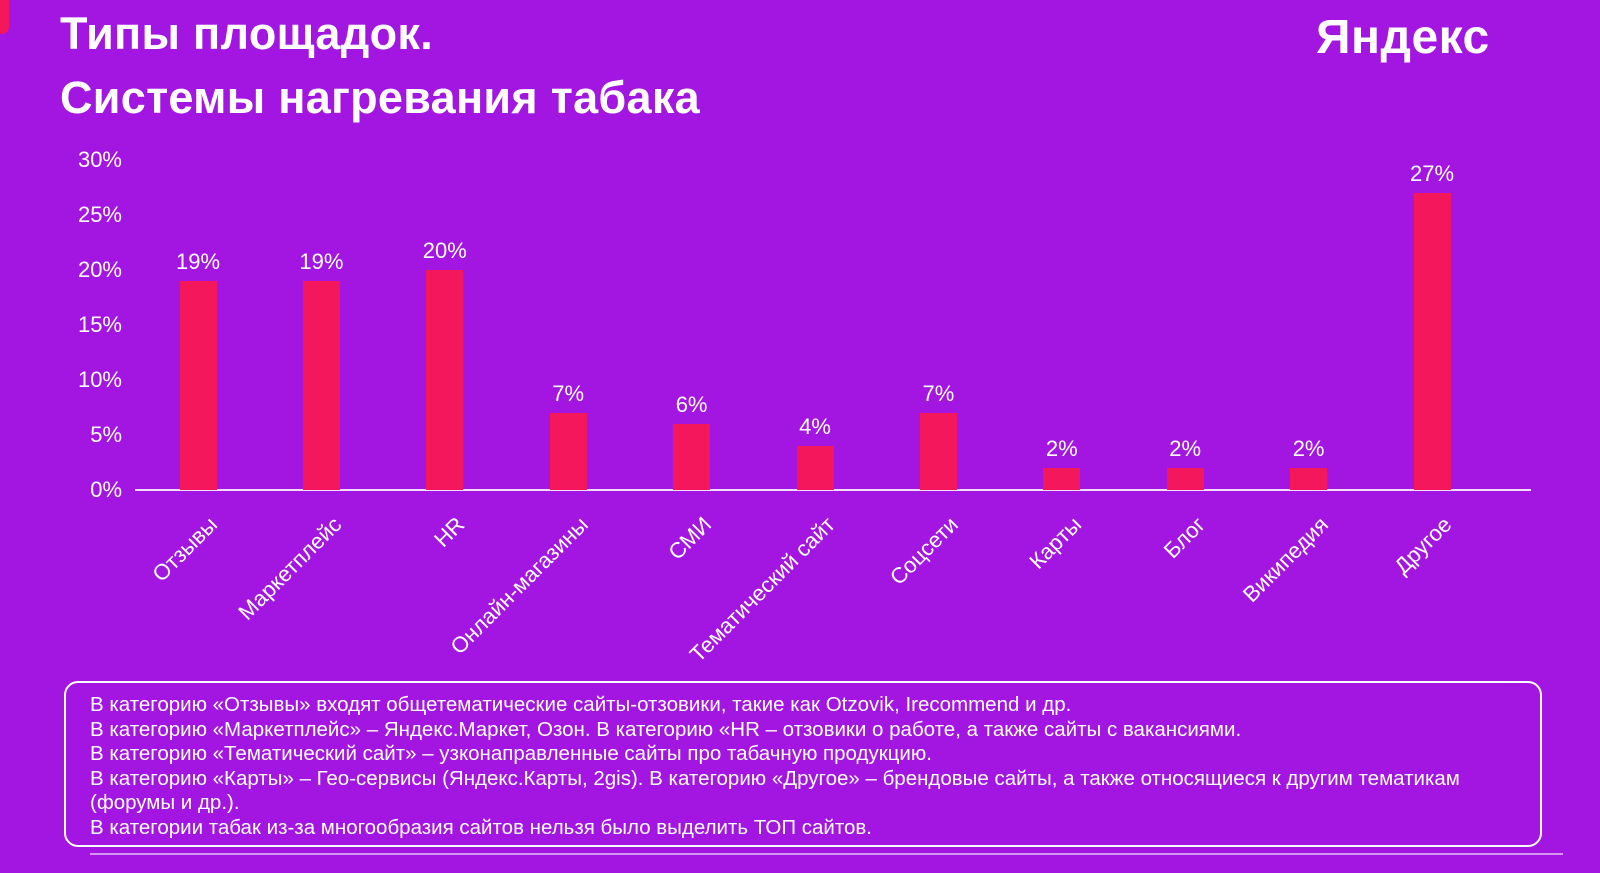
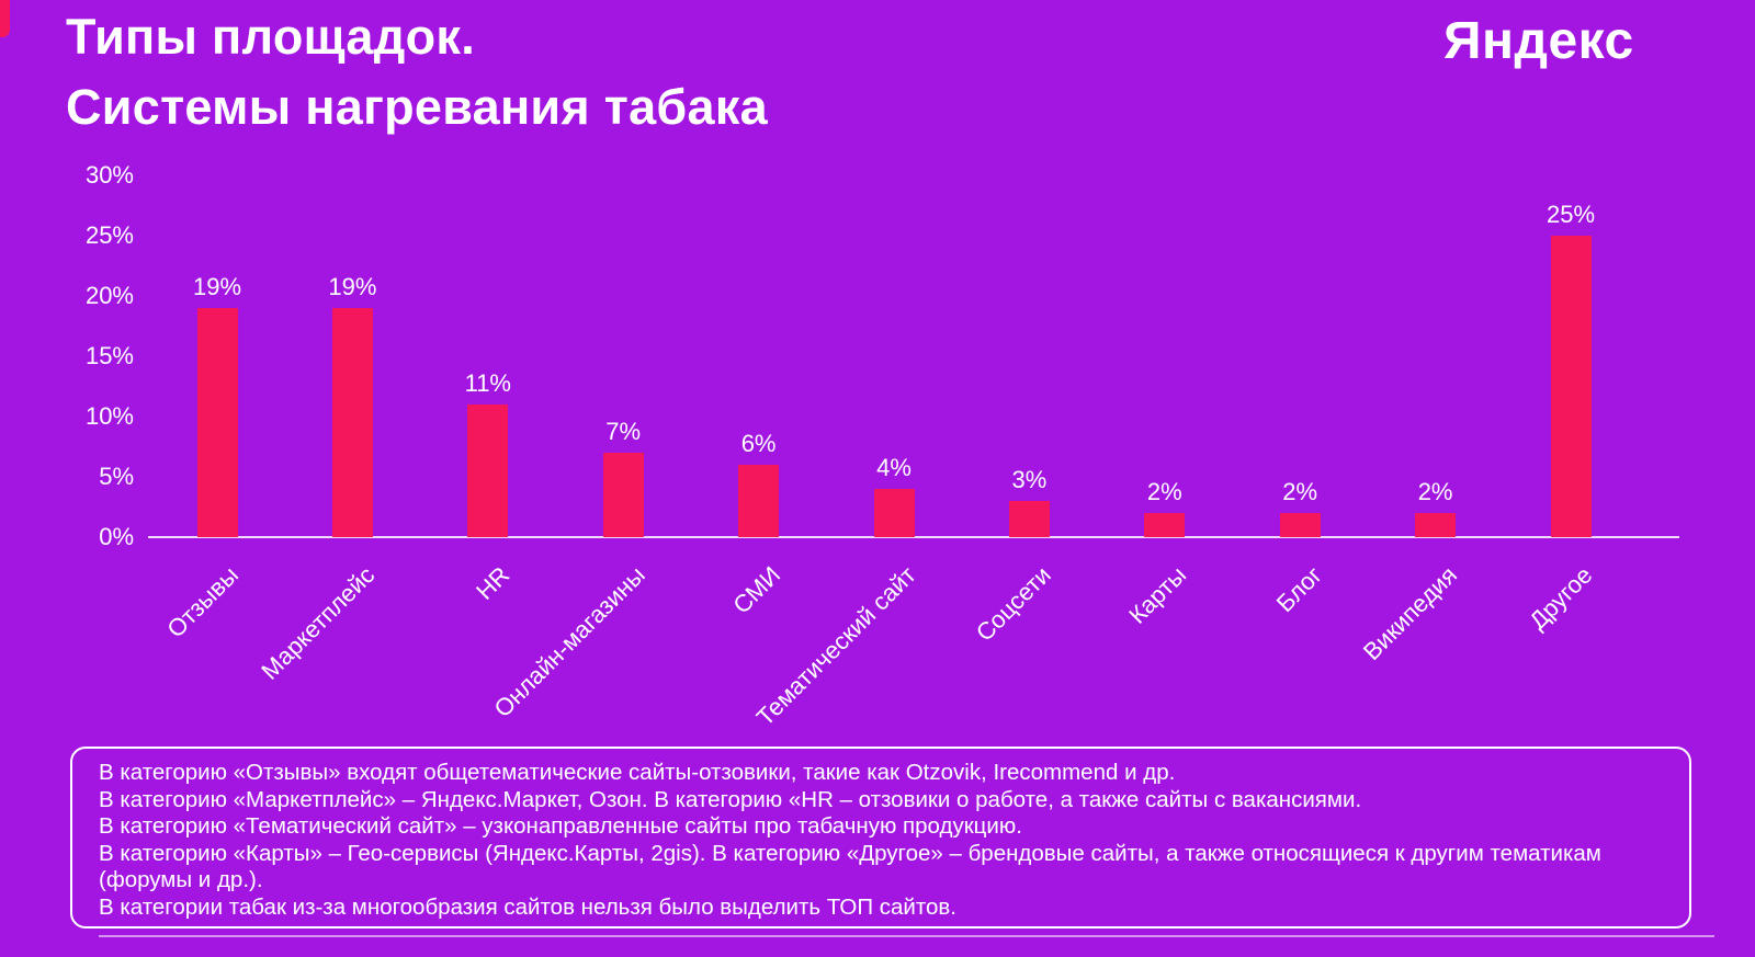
HR: 20% -> 11%
Соцсети: 7% -> 3%
Другое: 27% -> 25%
